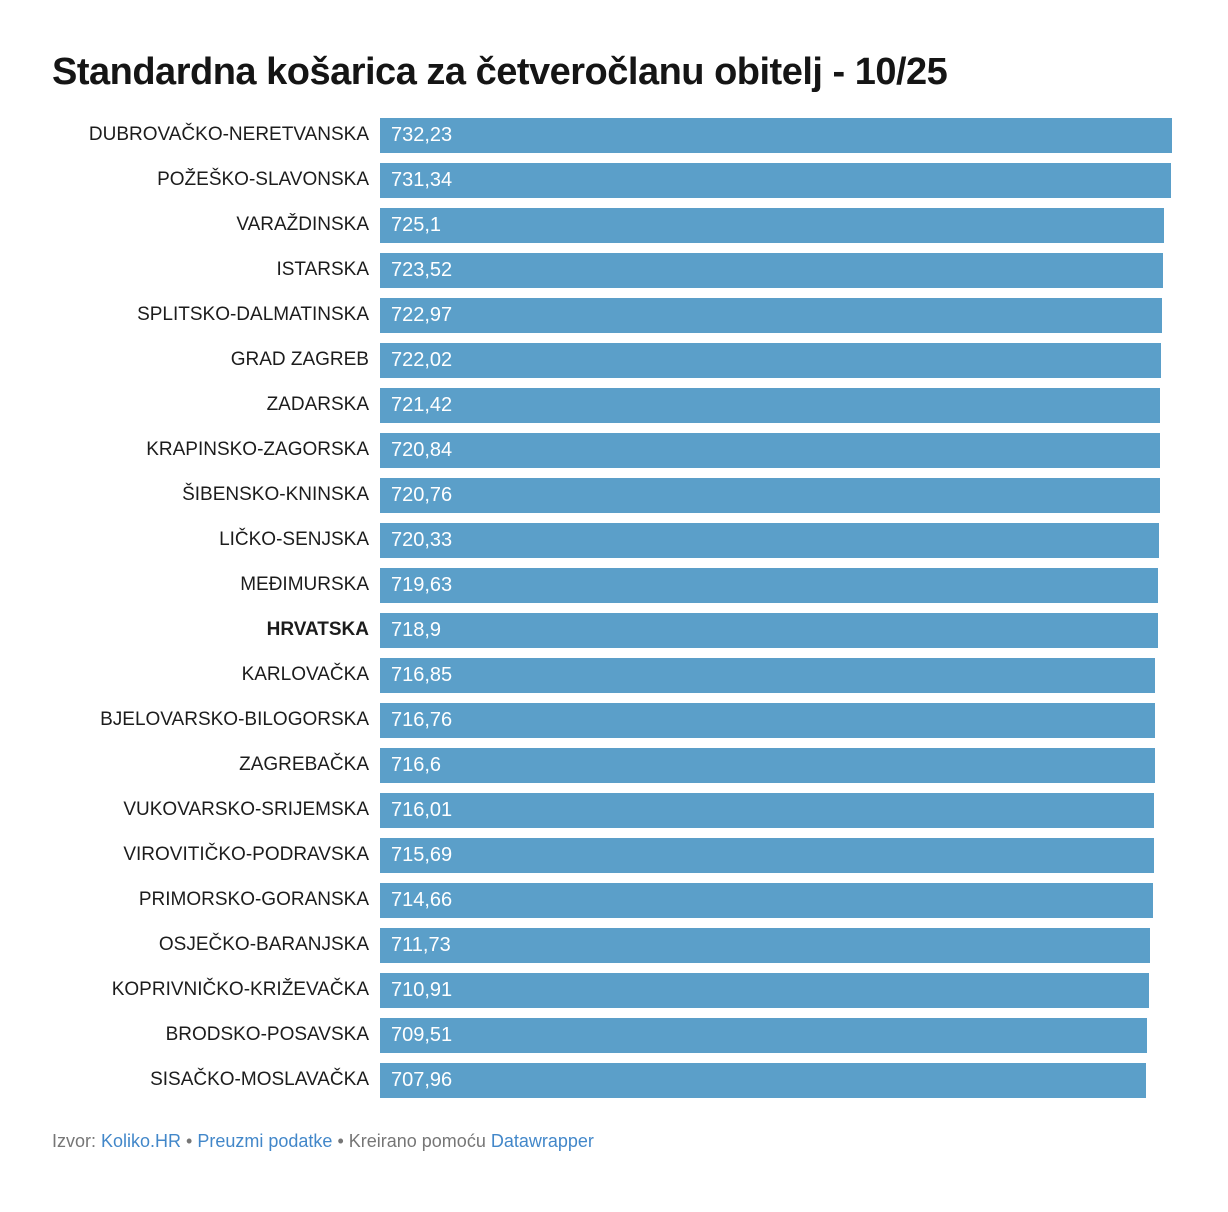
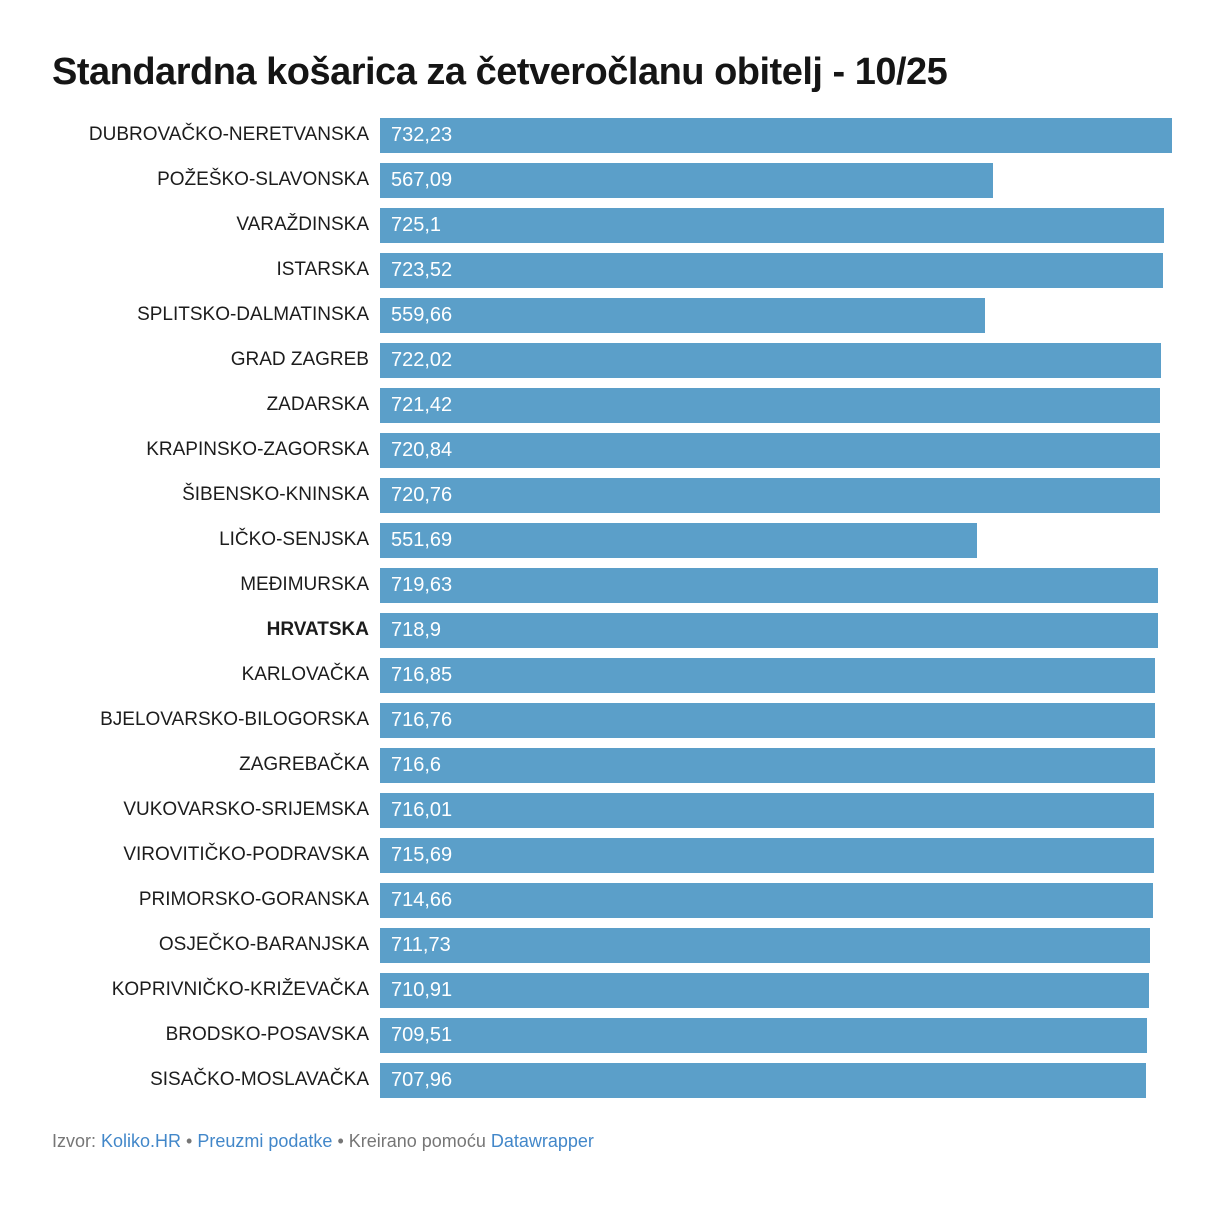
POŽEŠKO-SLAVONSKA: 731,34 -> 567,09
SPLITSKO-DALMATINSKA: 722,97 -> 559,66
LIČKO-SENJSKA: 720,33 -> 551,69
